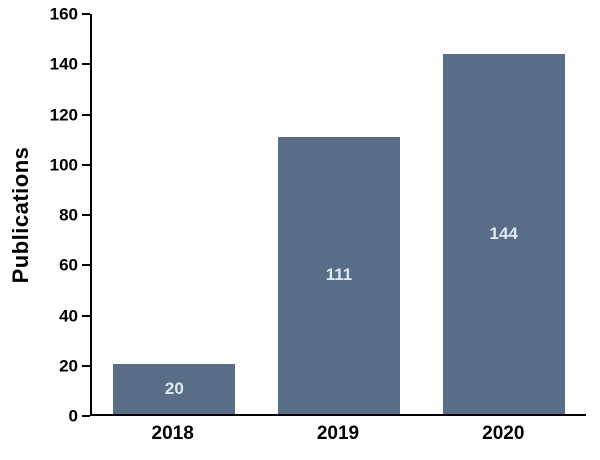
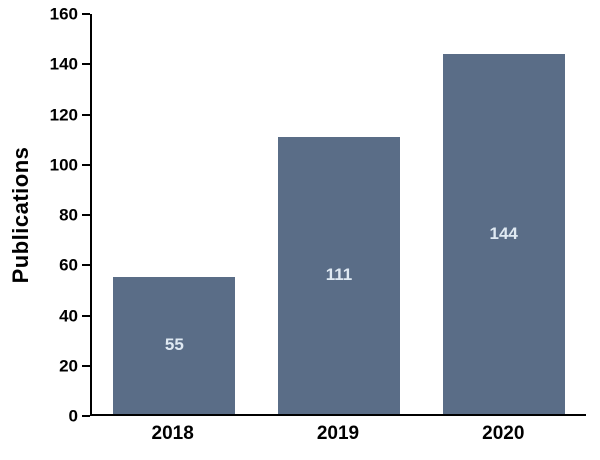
2018: 20 -> 55
